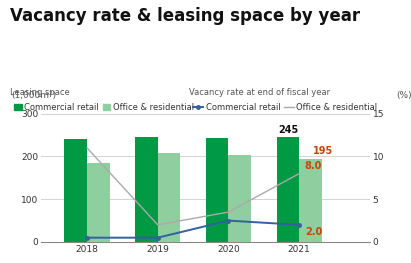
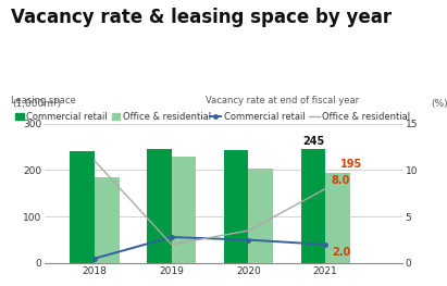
Commercial retail/2019: 0.5 -> 2.8
Office & residential/2019: 208 -> 230
